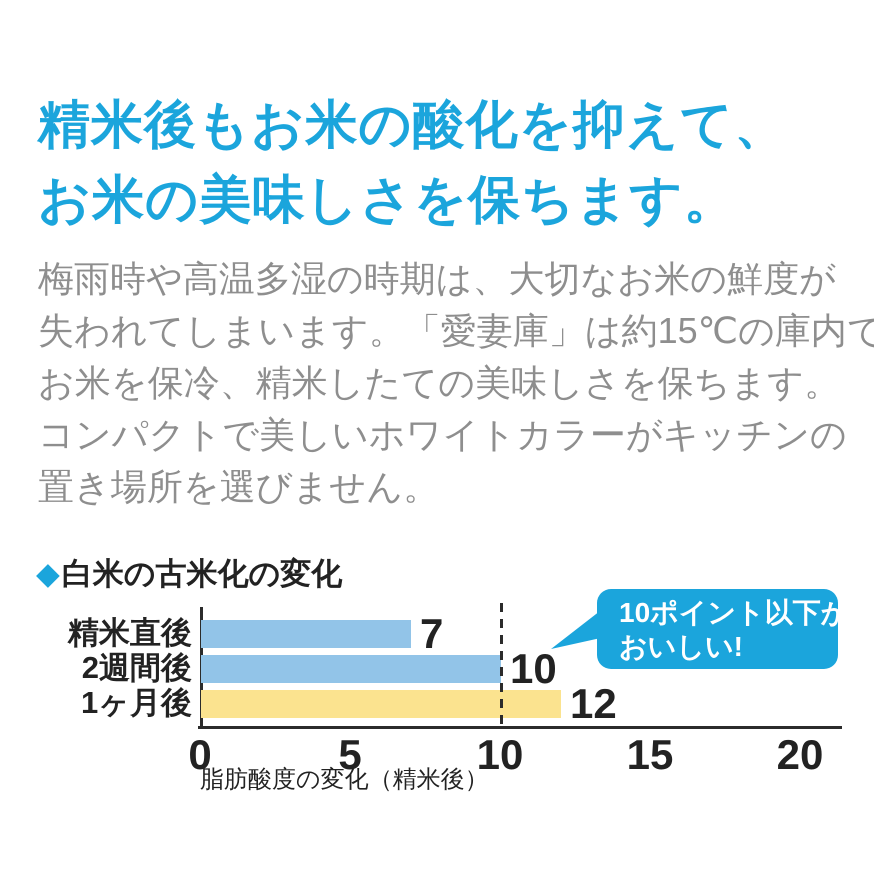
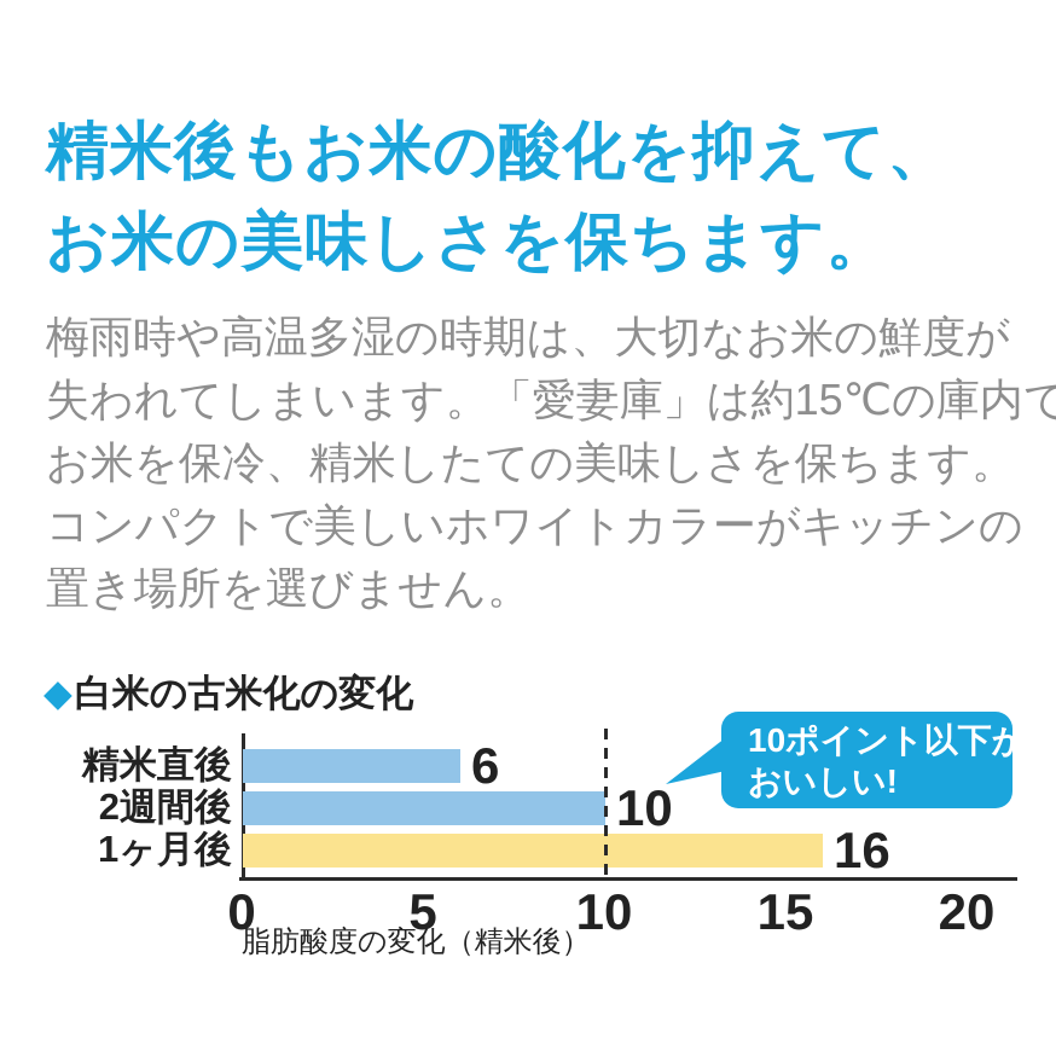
精米直後: 7 -> 6
1ヶ月後: 12 -> 16
